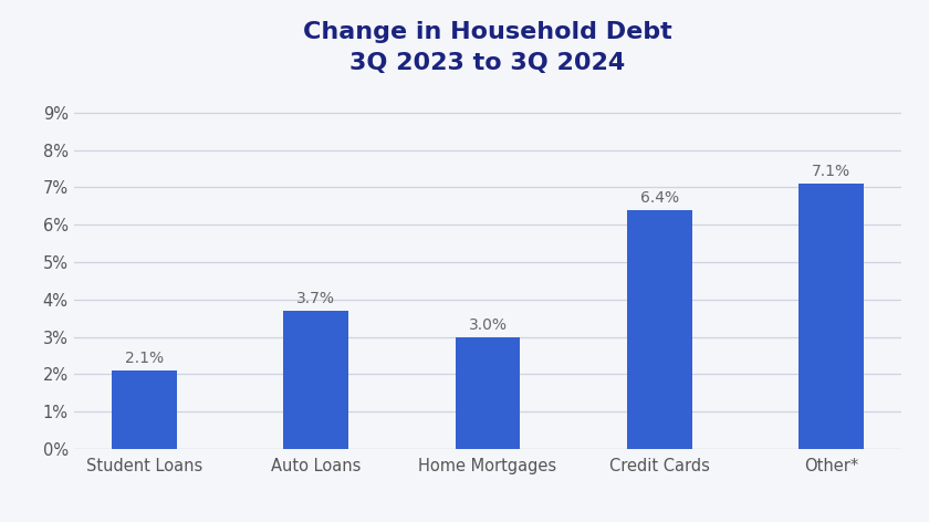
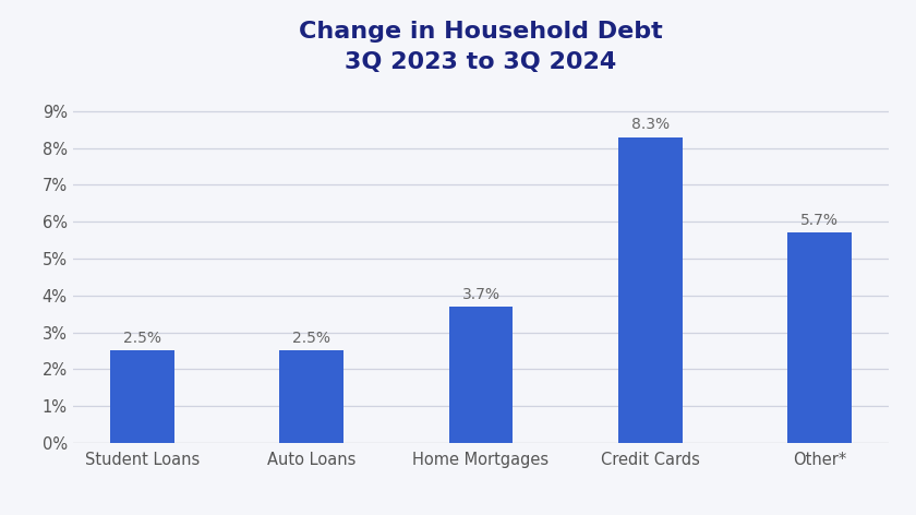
Student Loans: 2.1% -> 2.5%
Auto Loans: 3.7% -> 2.5%
Home Mortgages: 3.0% -> 3.7%
Credit Cards: 6.4% -> 8.3%
Other*: 7.1% -> 5.7%
